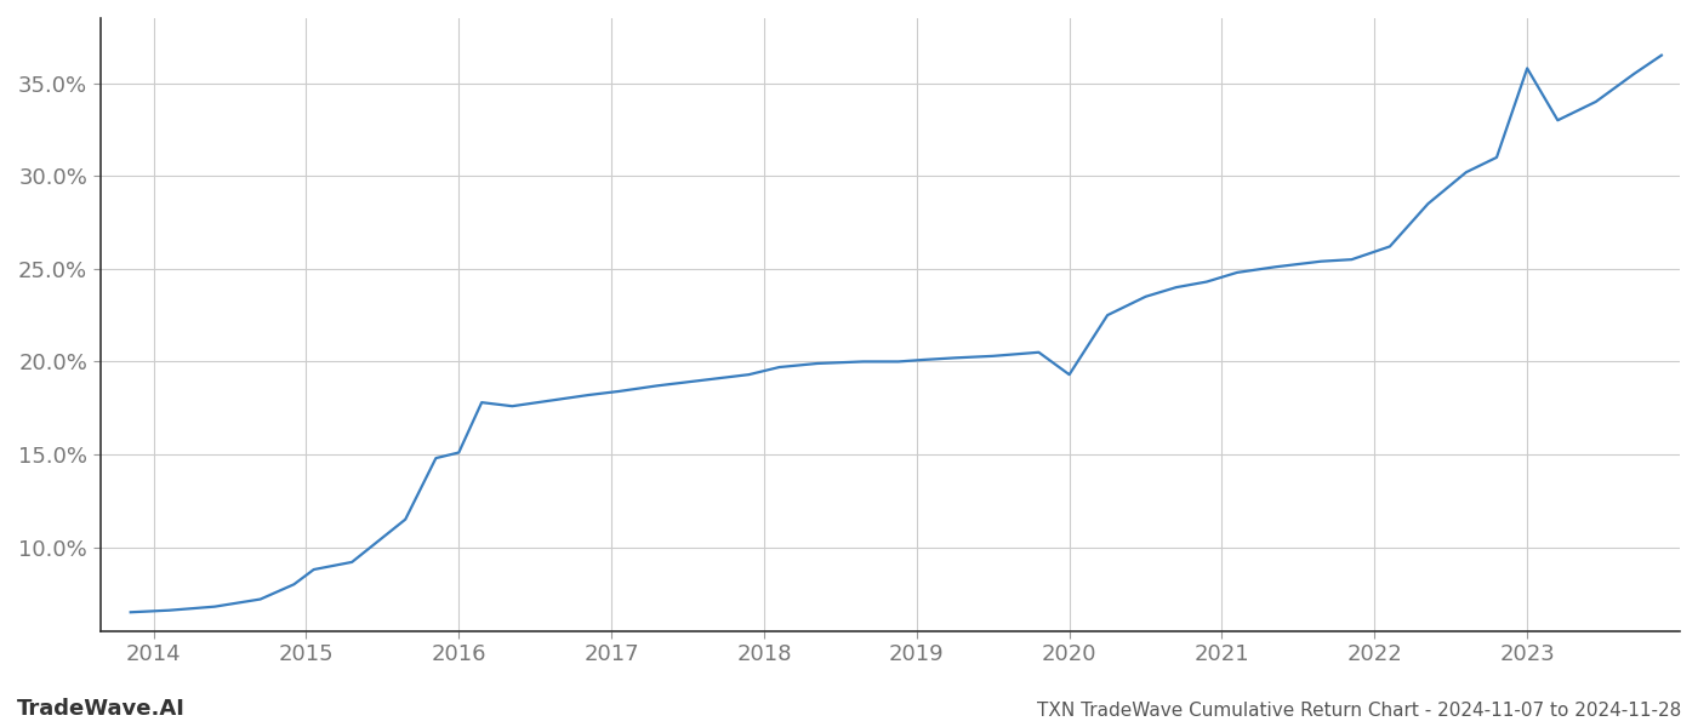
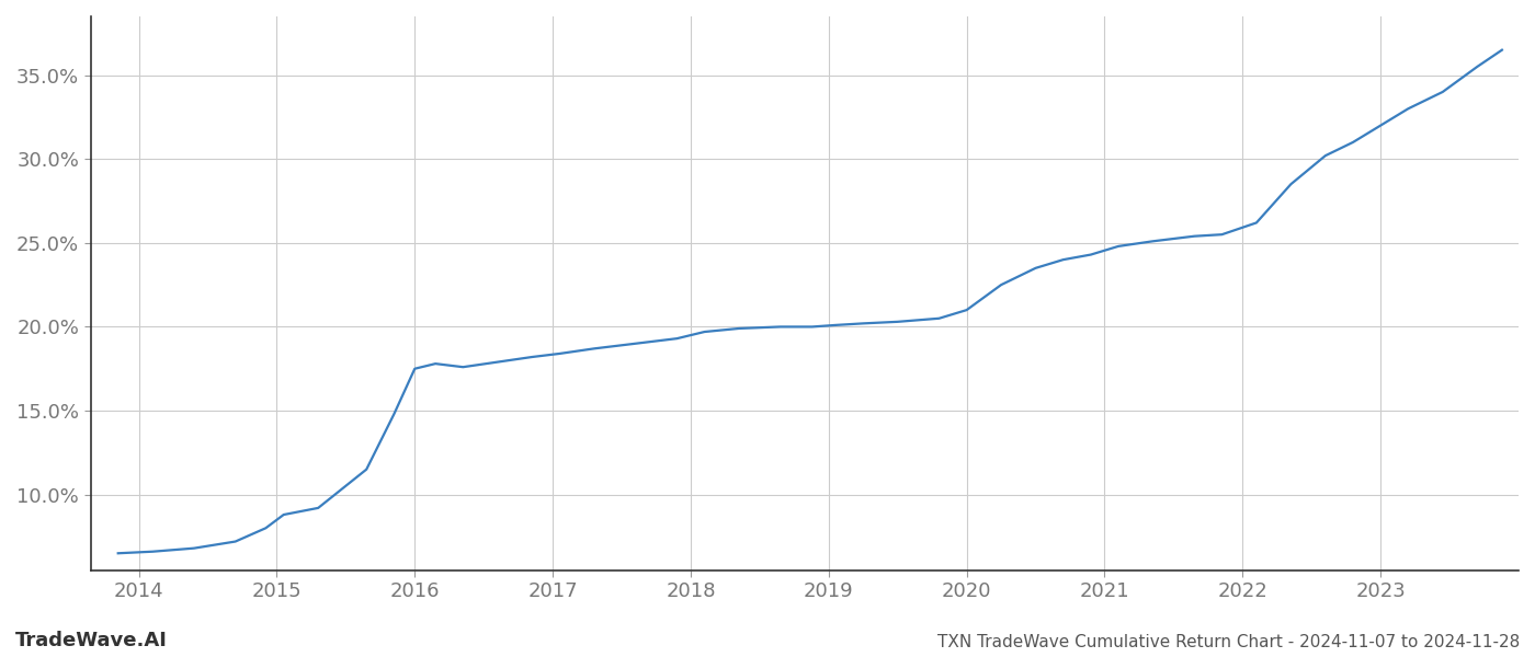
2016: 15.1% -> 17.5%
2020: 19.3% -> 21.0%
2023: 35.8% -> 32.0%
